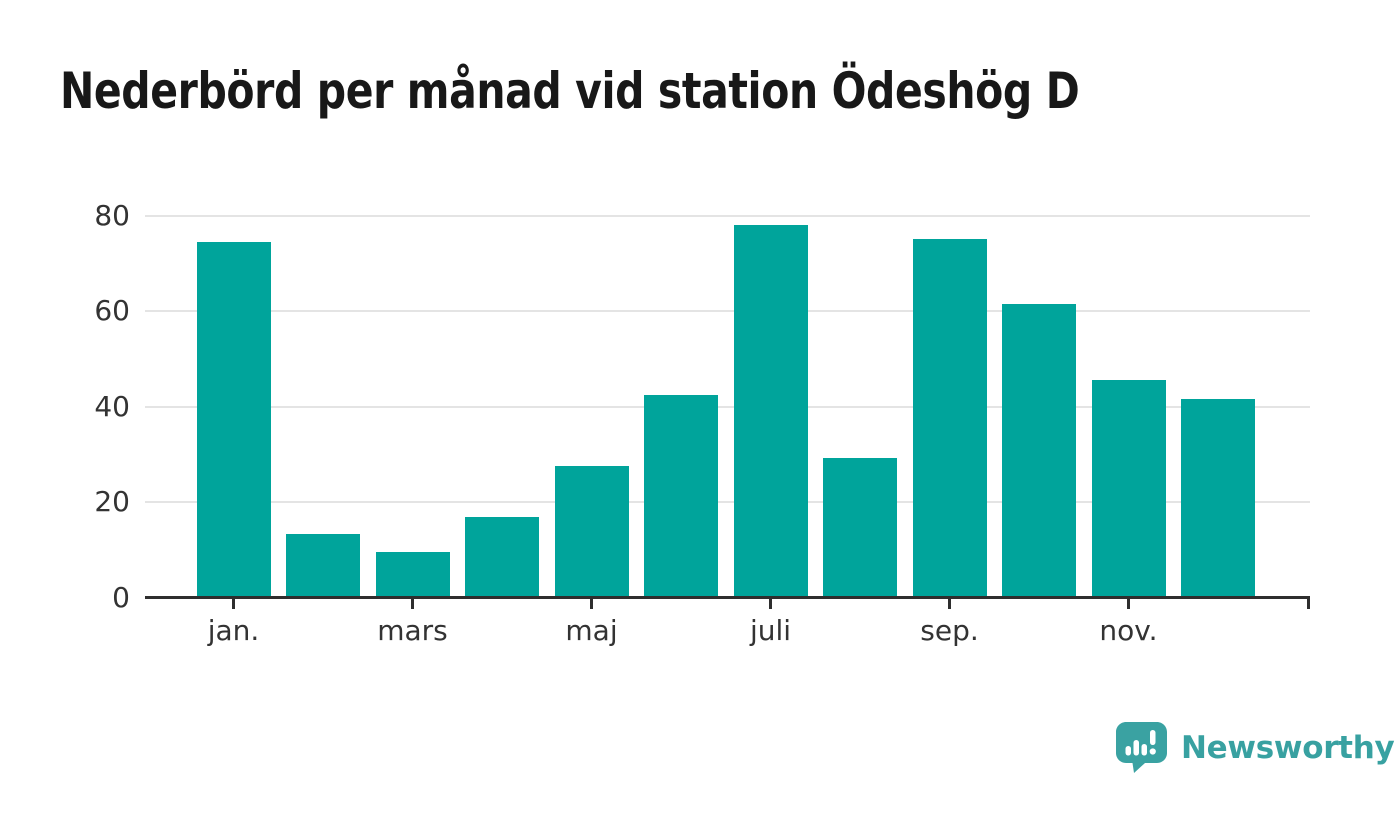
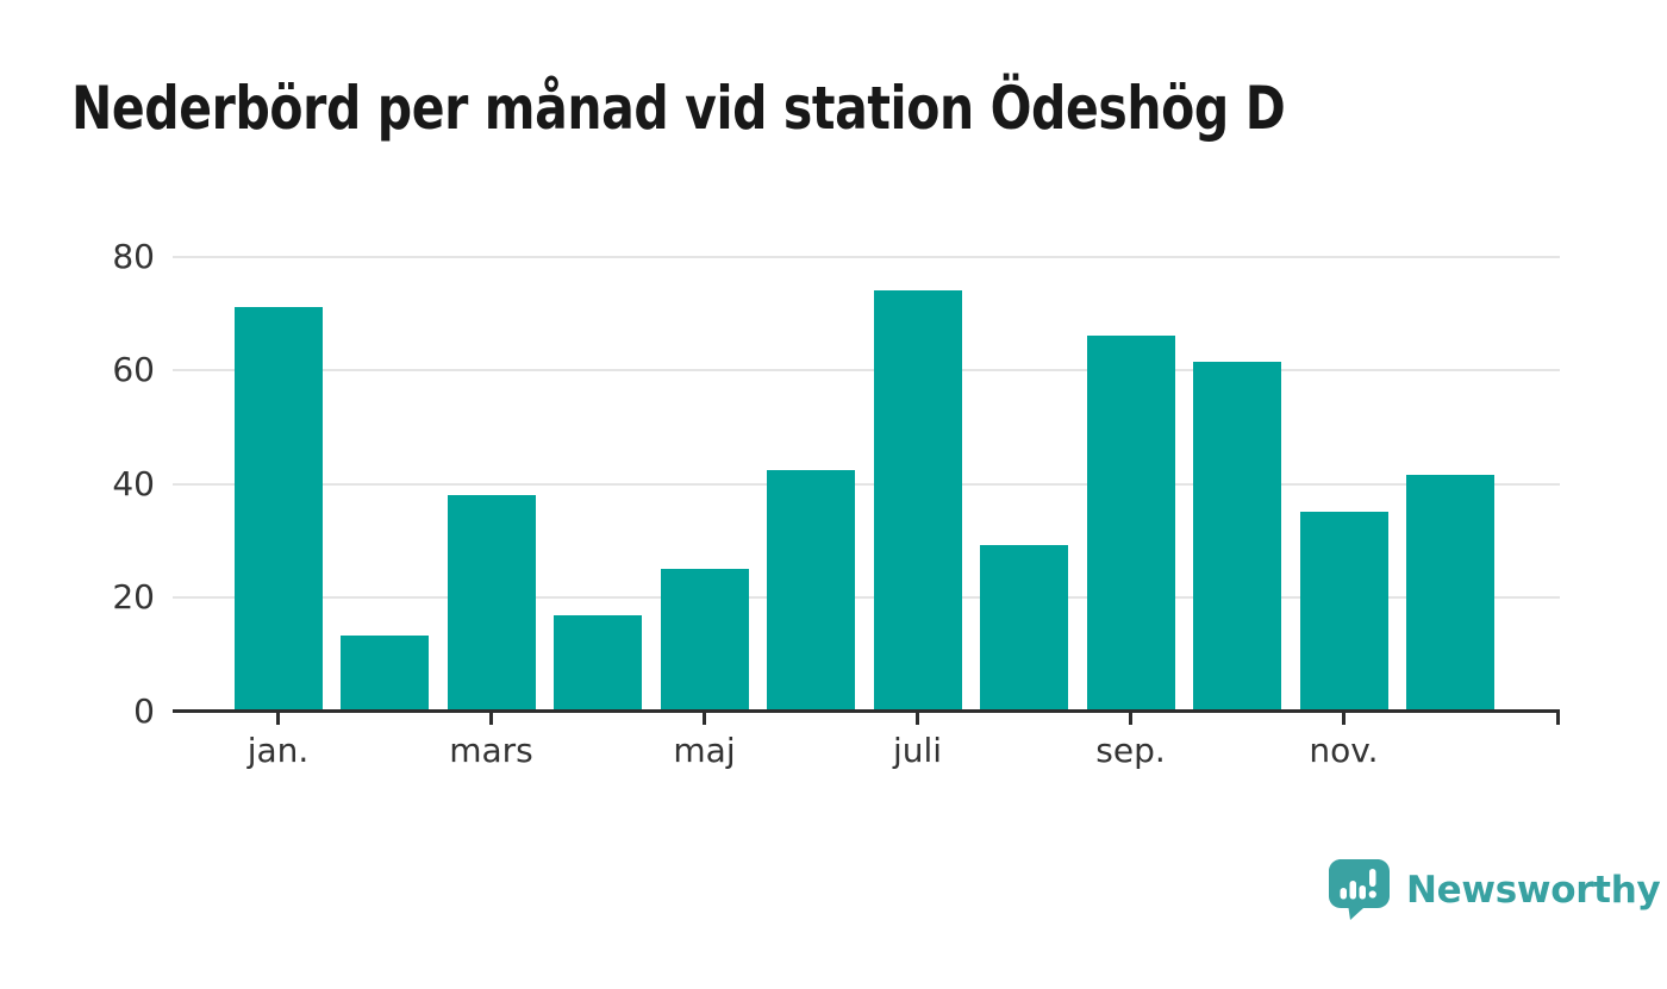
jan.: 74 -> 71
mars: 10 -> 38
maj: 28 -> 25
juli: 78 -> 74
sep.: 75 -> 66
nov.: 46 -> 35
